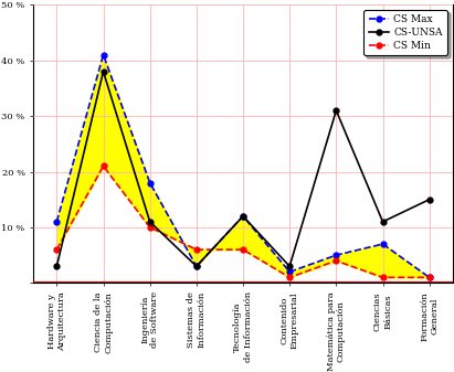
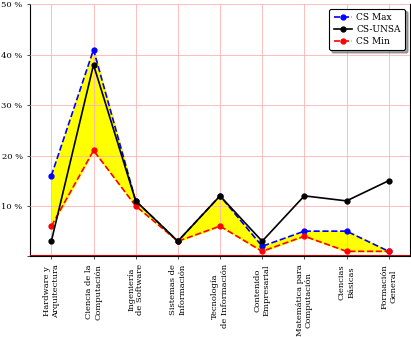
CS Max/Hardware y Arquitectura: 11 % -> 16 %
CS Max/Ingeniería de Software: 18 % -> 11 %
CS Min/Sistemas de Información: 6 % -> 3 %
CS-UNSA/Matemática para Computación: 31 % -> 12 %
CS Max/Ciencias Básicas: 7 % -> 5 %
